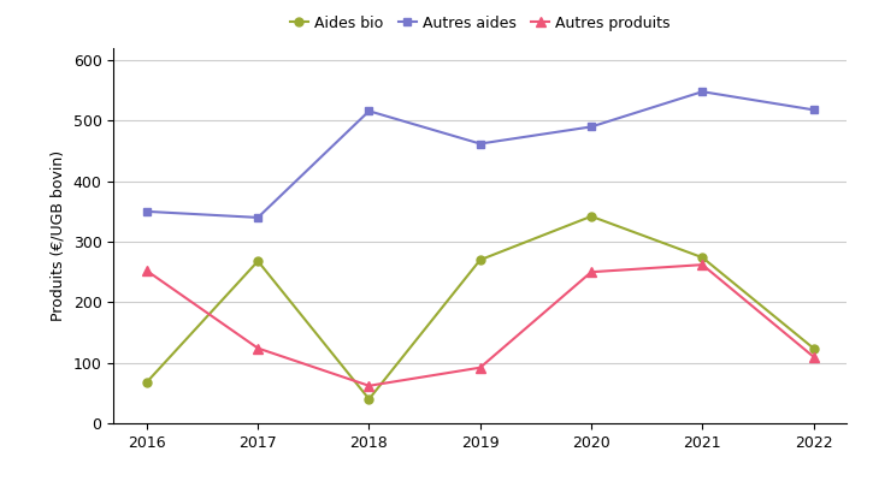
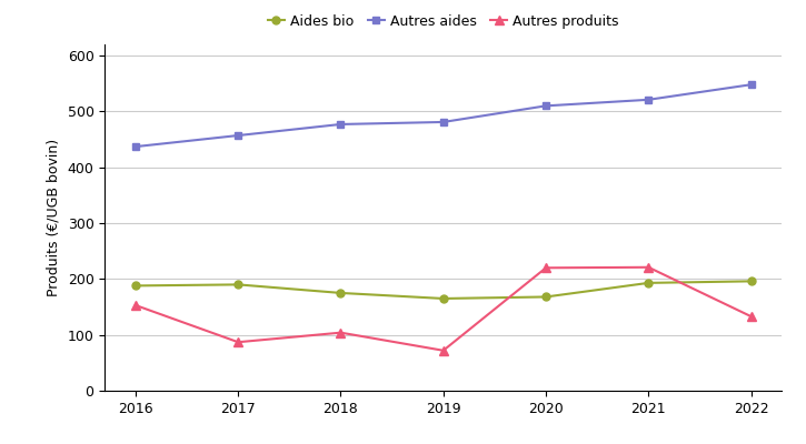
Aides bio/2016: 68 -> 188
Autres aides/2016: 350 -> 437
Autres produits/2016: 252 -> 153
Aides bio/2017: 268 -> 190
Autres aides/2017: 340 -> 457
Autres produits/2017: 124 -> 87
Aides bio/2018: 40 -> 175
Autres aides/2018: 516 -> 477
Autres produits/2018: 62 -> 104
Aides bio/2019: 270 -> 165
Autres aides/2019: 462 -> 481
Autres produits/2019: 92 -> 72
Aides bio/2020: 342 -> 168
Autres aides/2020: 490 -> 510
Autres produits/2020: 250 -> 220
Aides bio/2021: 274 -> 193
Autres aides/2021: 548 -> 521
Autres produits/2021: 262 -> 221
Aides bio/2022: 124 -> 196
Autres aides/2022: 518 -> 548
Autres produits/2022: 110 -> 133
